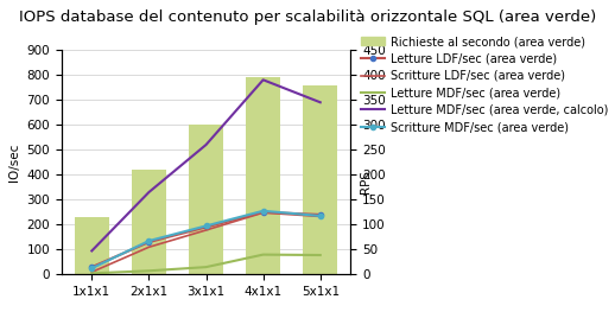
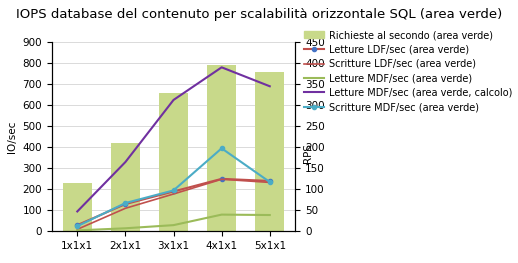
Richieste al secondo (area verde)/3x1x1: 600 -> 660
Letture MDF/sec (area verde, calcolo)/3x1x1: 520 -> 625
Scritture MDF/sec (area verde)/4x1x1: 255 -> 395
